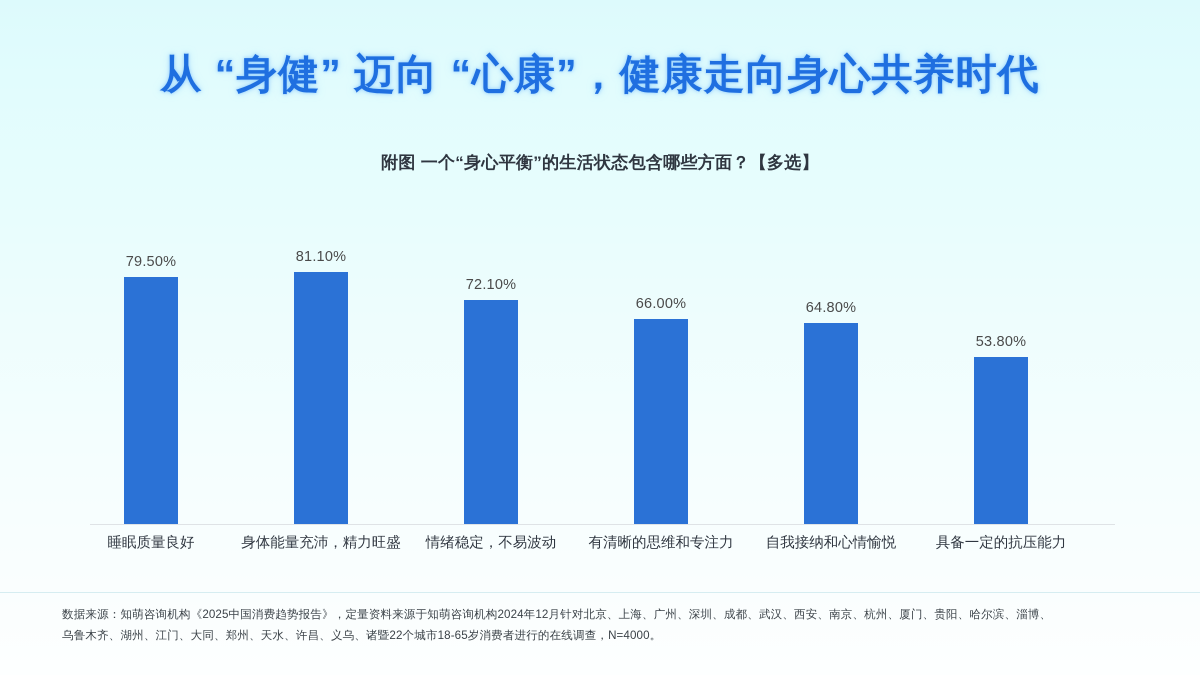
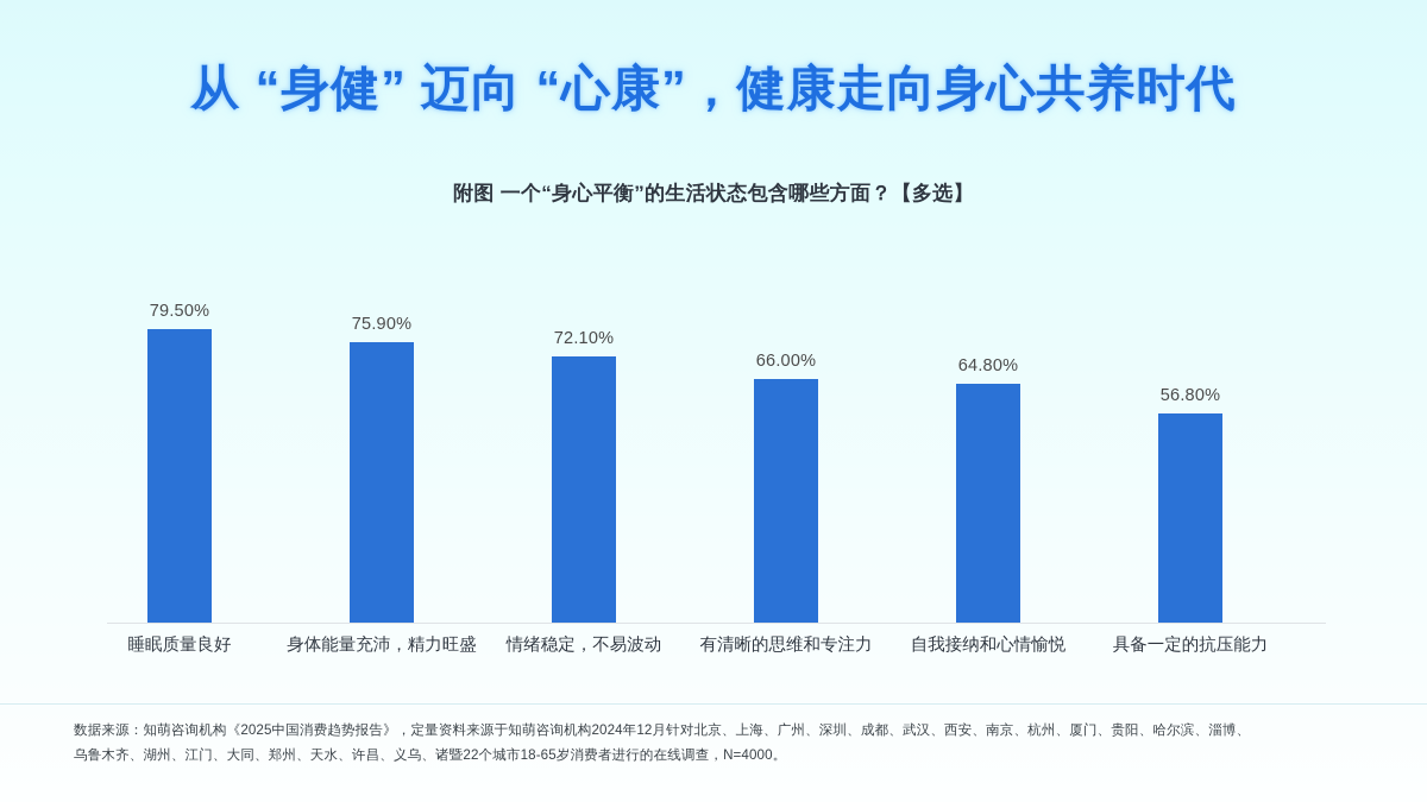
身体能量充沛，精力旺盛: 81.10% -> 75.90%
具备一定的抗压能力: 53.80% -> 56.80%
